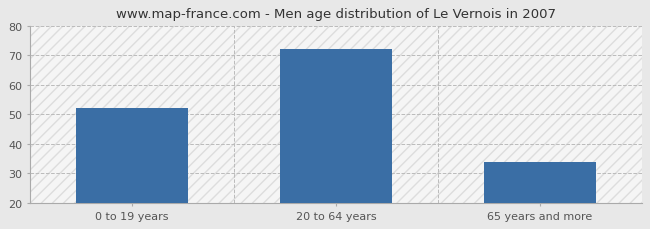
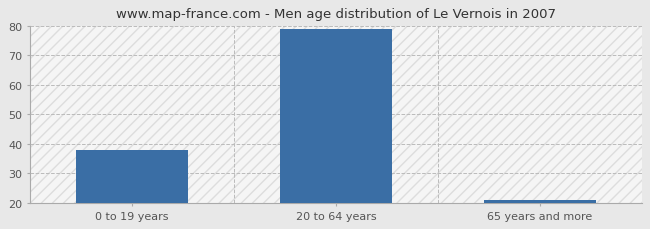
0 to 19 years: 52 -> 38
20 to 64 years: 72 -> 79
65 years and more: 34 -> 21
